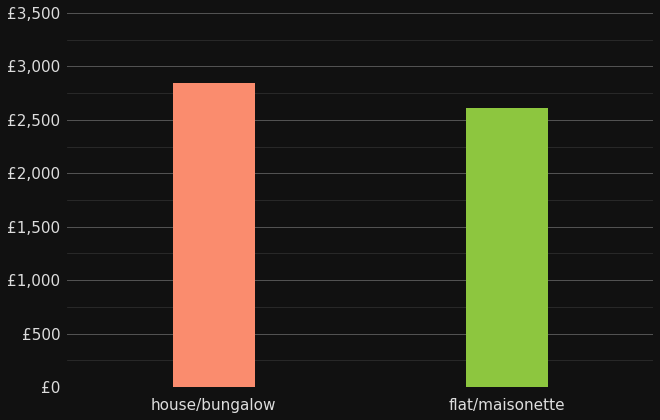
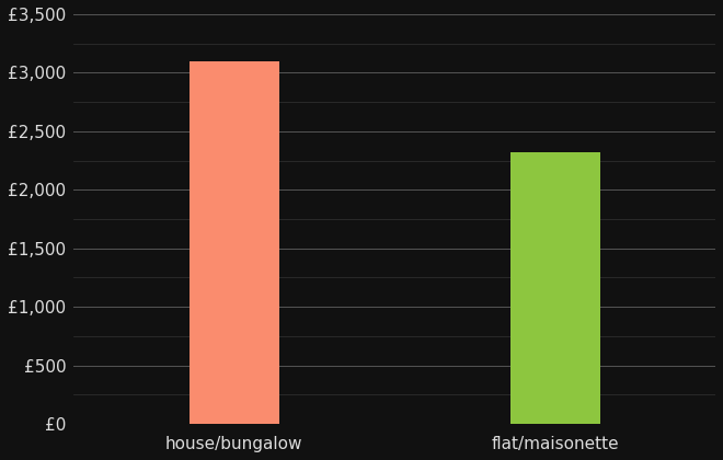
house/bungalow: £2,840 -> £3,100
flat/maisonette: £2,610 -> £2,320
